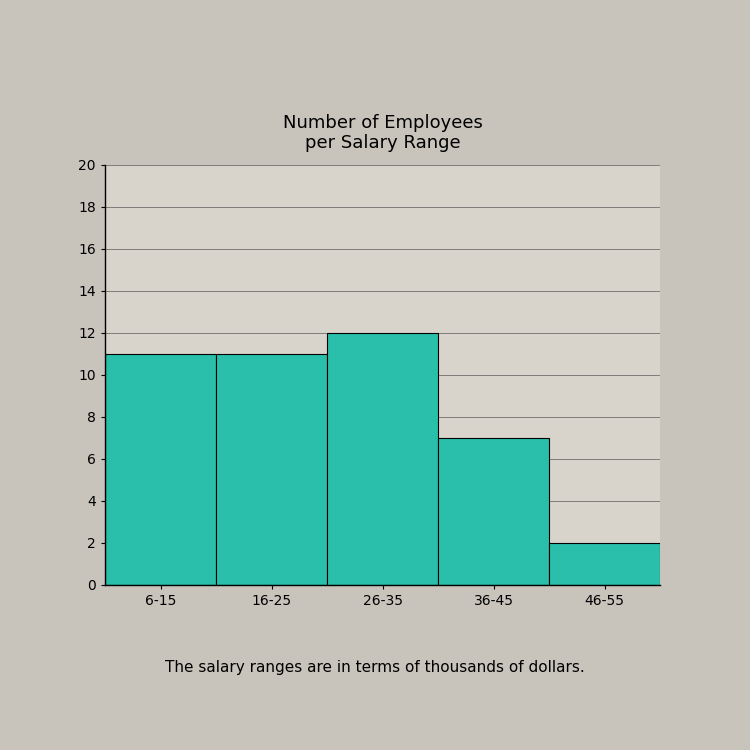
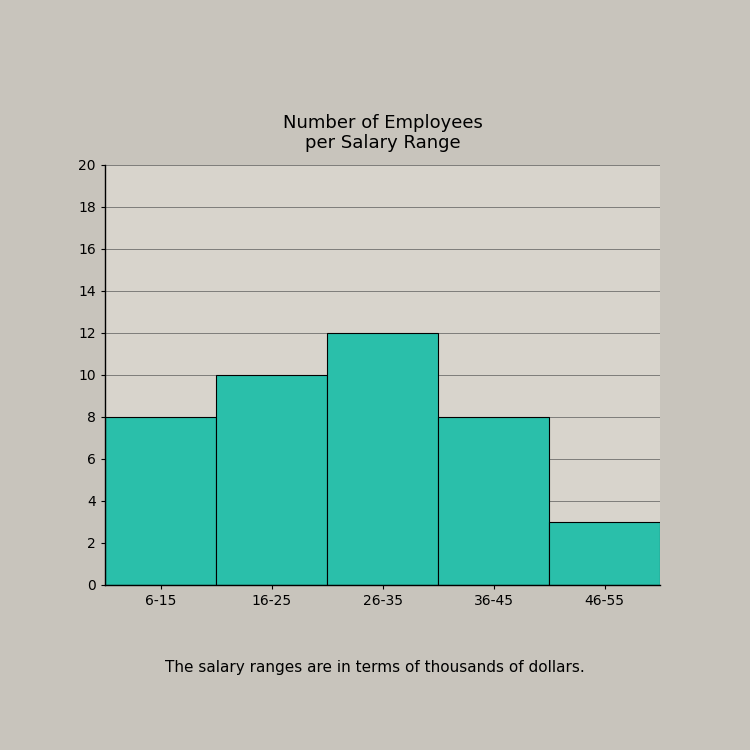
6-15: 11 -> 8
16-25: 11 -> 10
36-45: 7 -> 8
46-55: 2 -> 3
